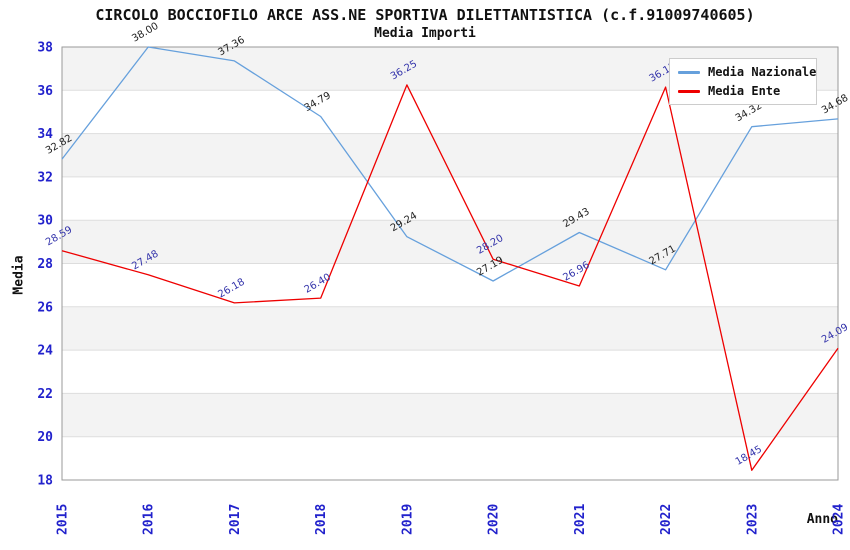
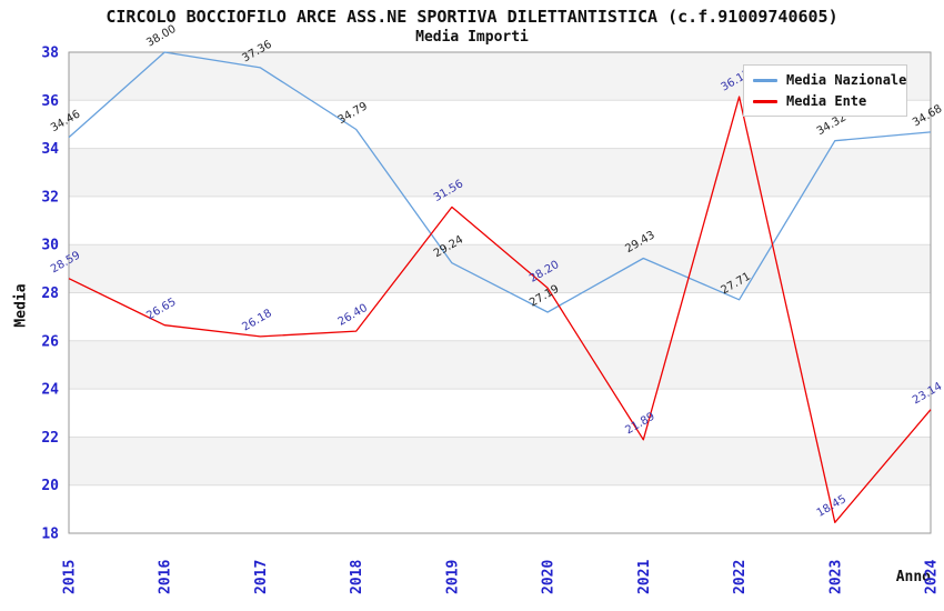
Media Nazionale/2015: 32.82 -> 34.46
Media Ente/2016: 27.48 -> 26.65
Media Ente/2019: 36.25 -> 31.56
Media Ente/2021: 26.96 -> 21.89
Media Ente/2024: 24.09 -> 23.14
